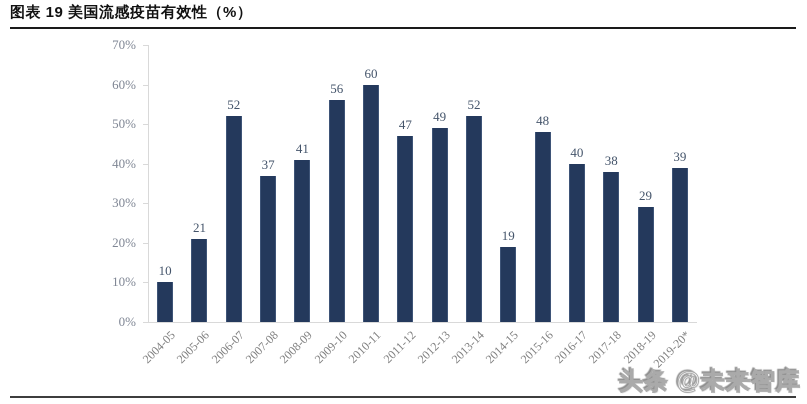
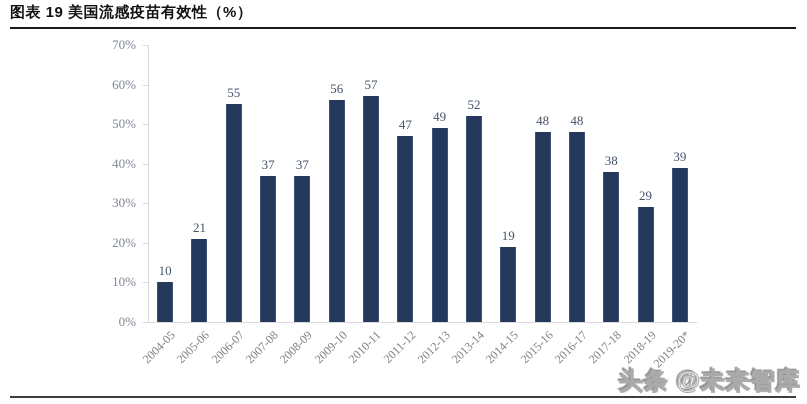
2006-07: 52 -> 55
2008-09: 41 -> 37
2010-11: 60 -> 57
2016-17: 40 -> 48
